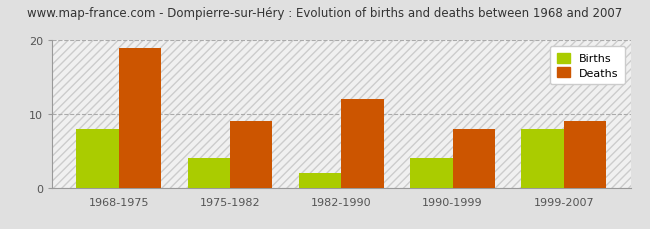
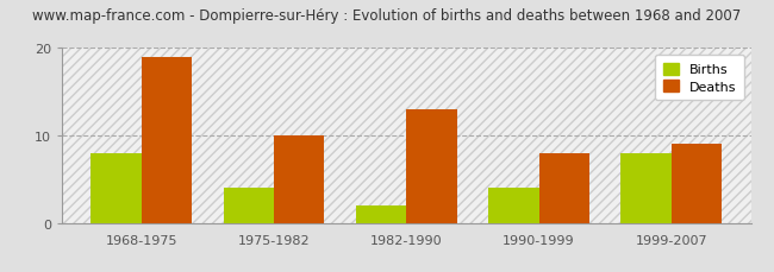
Deaths/1975-1982: 9 -> 10
Deaths/1982-1990: 12 -> 13
